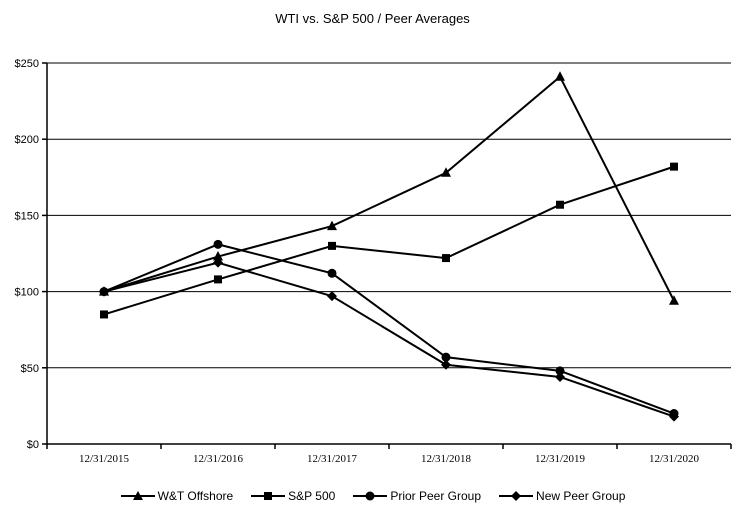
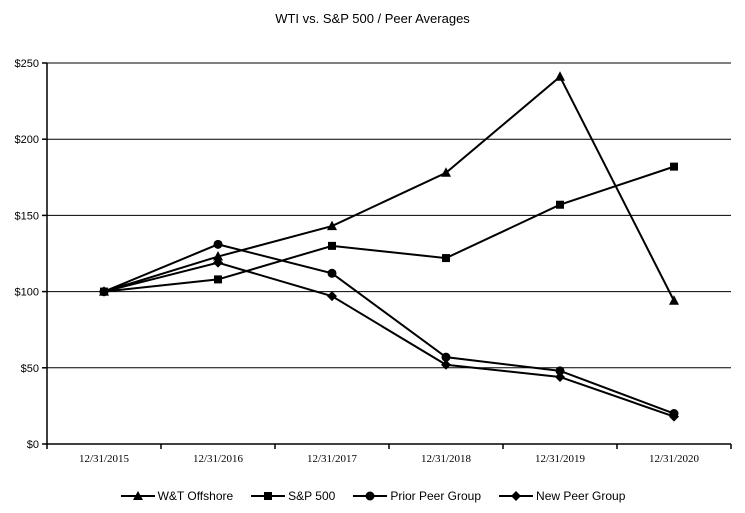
S&P 500/12/31/2015: $85 -> $100
